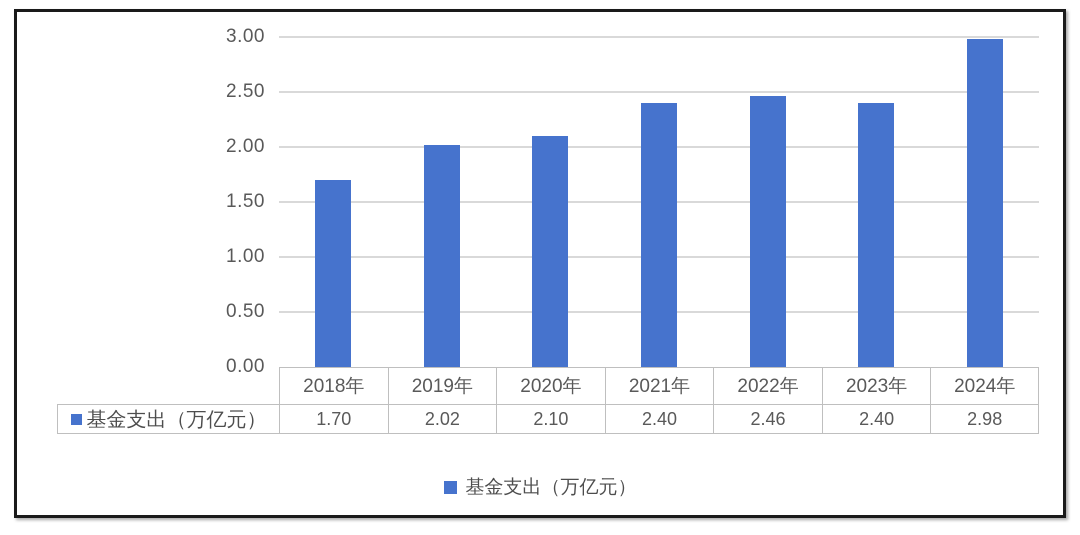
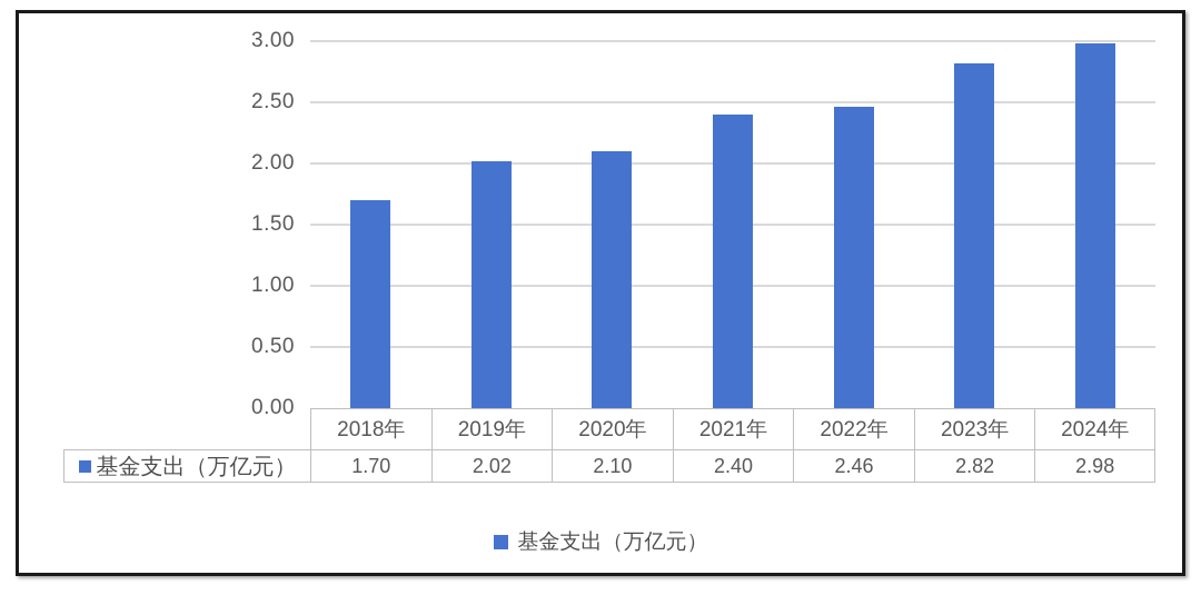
2023年: 2.40 -> 2.82
